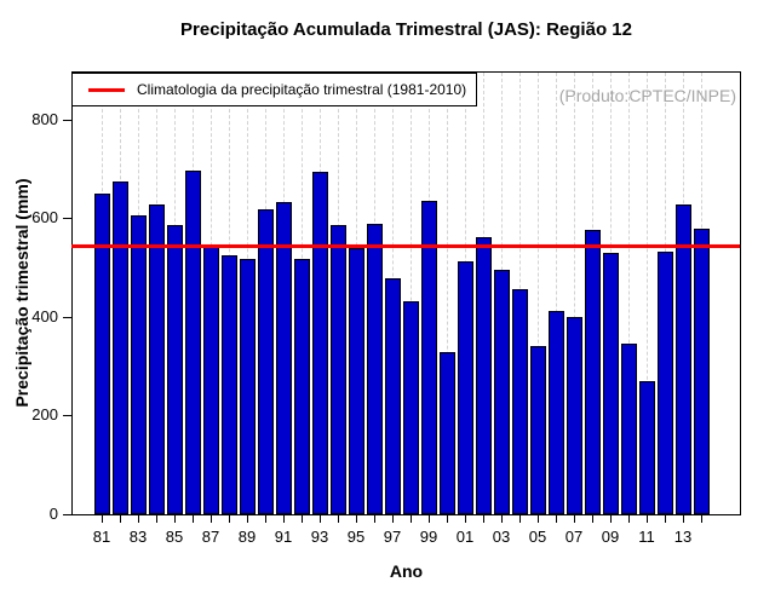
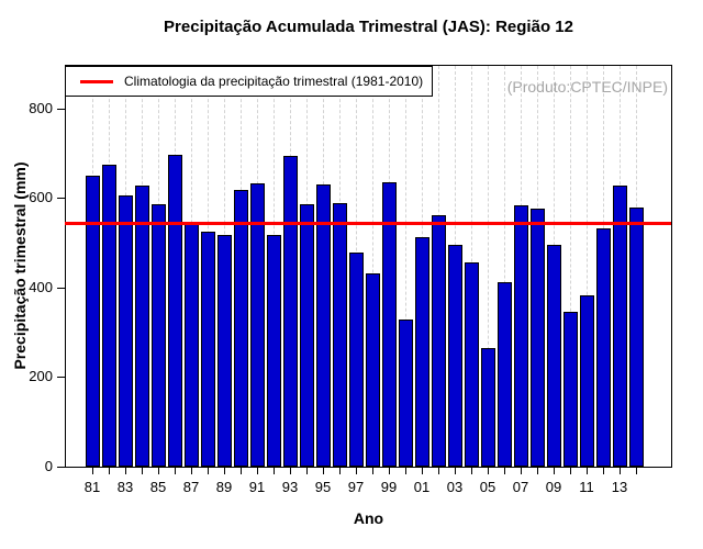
95: 540 -> 630
05: 340 -> 270
07: 400 -> 580
09: 530 -> 500
11: 270 -> 380
